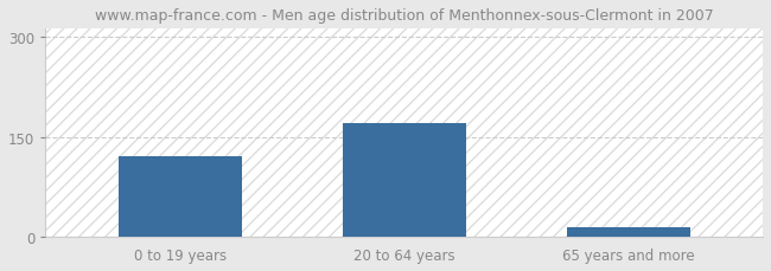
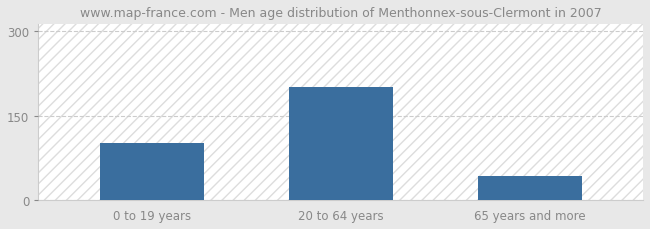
0 to 19 years: 120 -> 102
20 to 64 years: 170 -> 200
65 years and more: 15 -> 42
